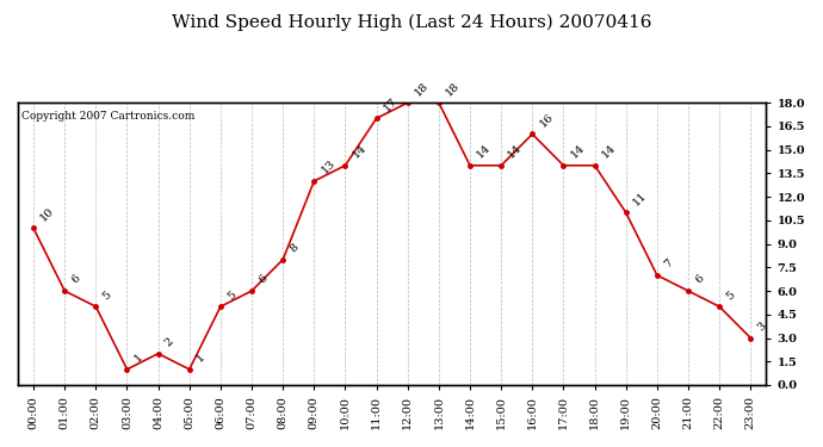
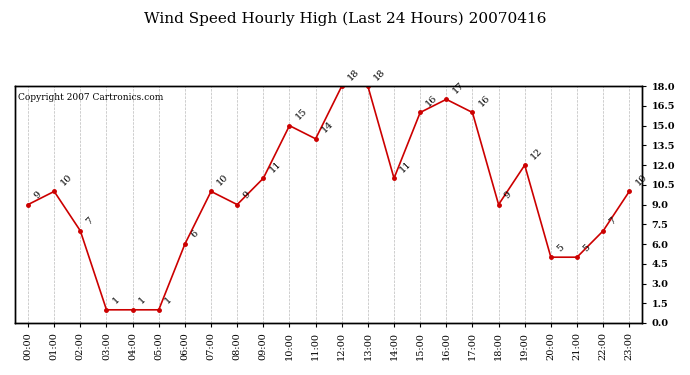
00:00: 10 -> 9
01:00: 6 -> 10
02:00: 5 -> 7
04:00: 2 -> 1
06:00: 5 -> 6
07:00: 6 -> 10
08:00: 8 -> 9
09:00: 13 -> 11
10:00: 14 -> 15
11:00: 17 -> 14
14:00: 14 -> 11
15:00: 14 -> 16
16:00: 16 -> 17
17:00: 14 -> 16
18:00: 14 -> 9
19:00: 11 -> 12
20:00: 7 -> 5
21:00: 6 -> 5
22:00: 5 -> 7
23:00: 3 -> 10
